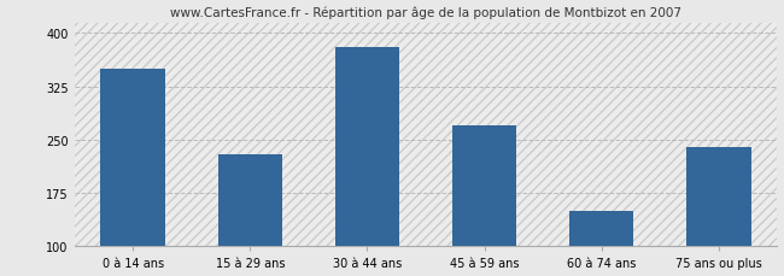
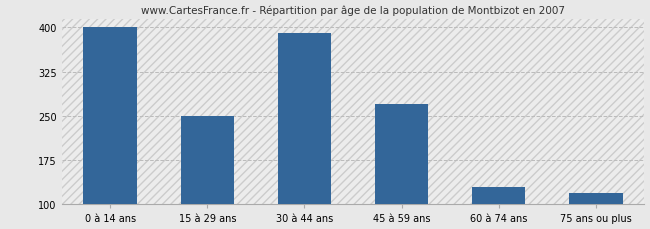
0 à 14 ans: 350 -> 400
15 à 29 ans: 230 -> 250
30 à 44 ans: 380 -> 390
60 à 74 ans: 150 -> 130
75 ans ou plus: 240 -> 120
